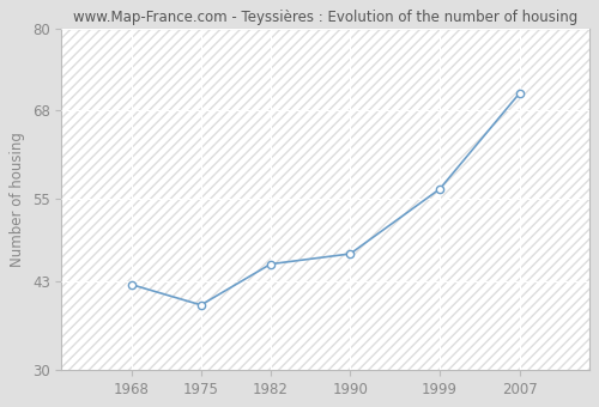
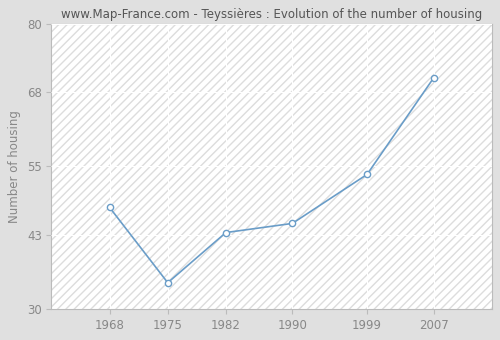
1968: 42.5 -> 47.8
1975: 39.5 -> 34.6
1982: 45.5 -> 43.4
1990: 47.0 -> 45.0
1999: 56.5 -> 53.6
